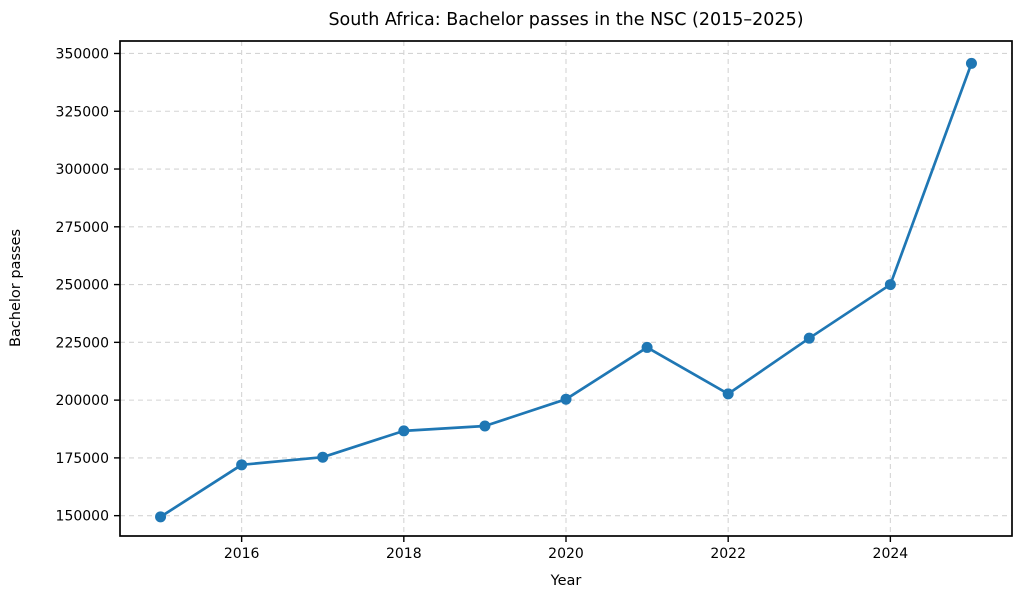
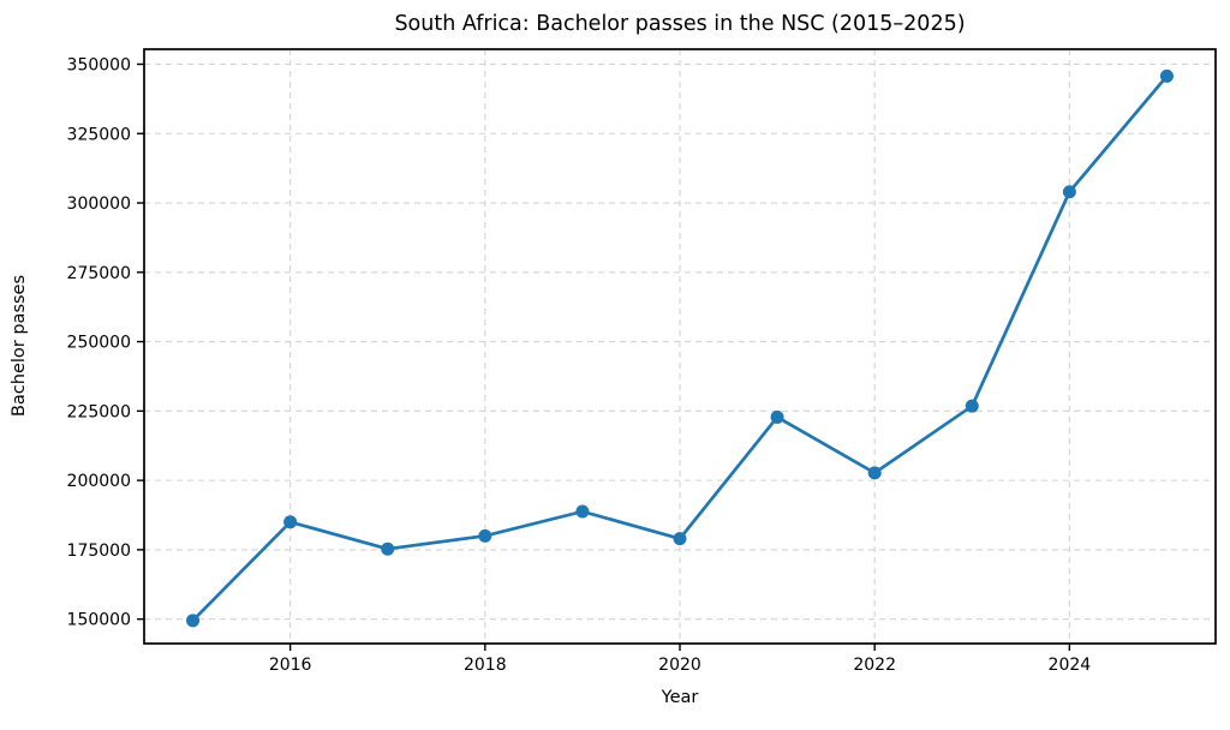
2016: 172000 -> 185000
2018: 187000 -> 180000
2020: 200000 -> 179000
2024: 250000 -> 304000
